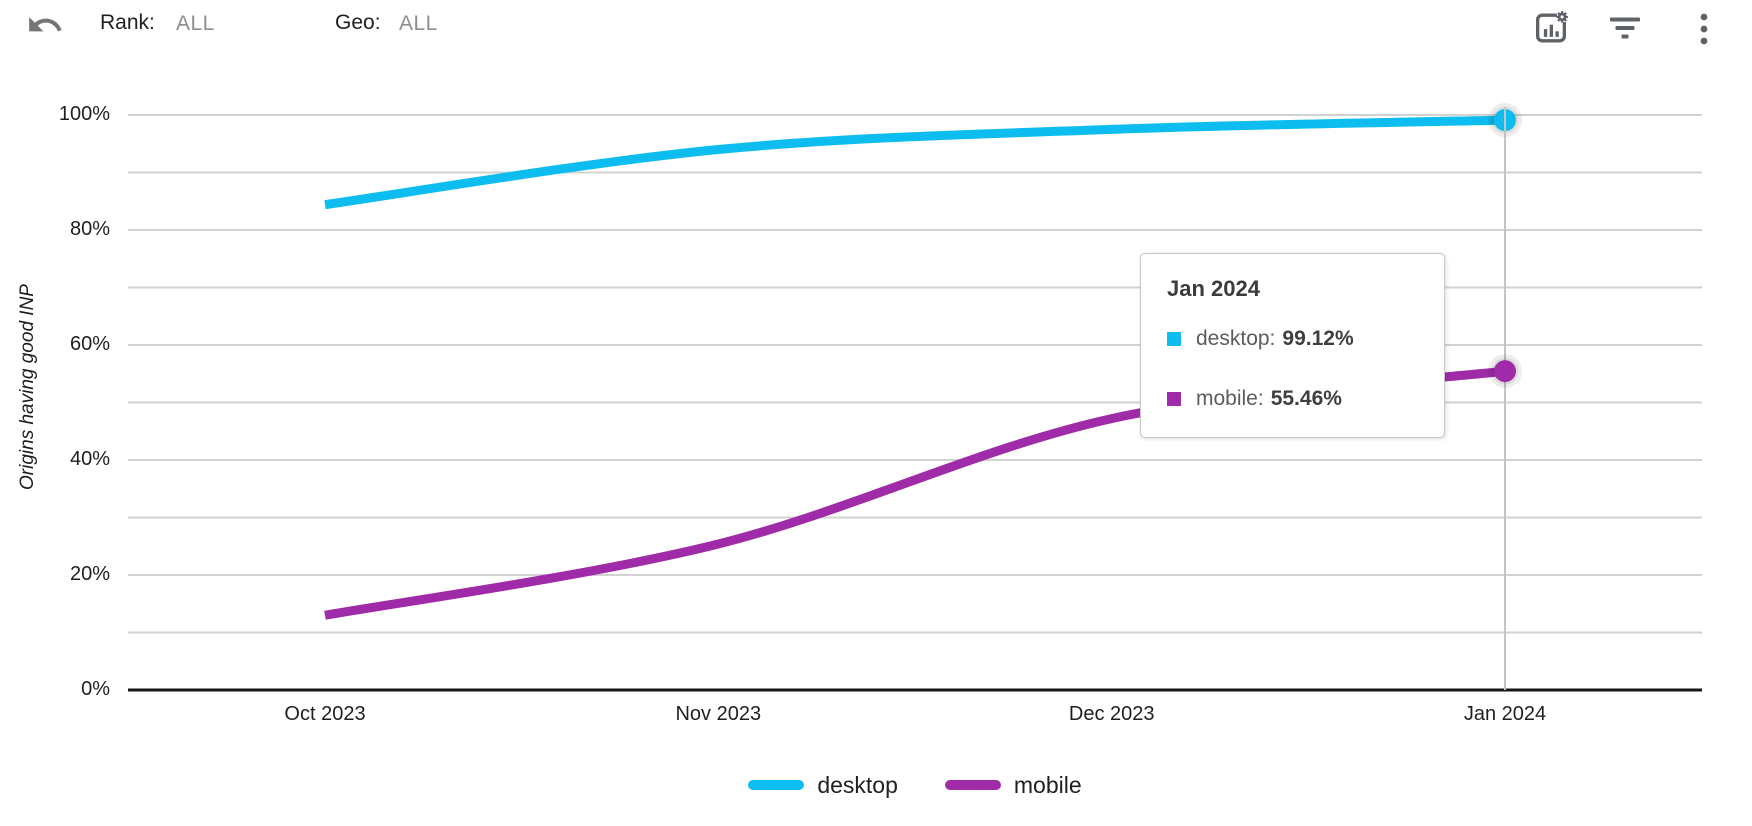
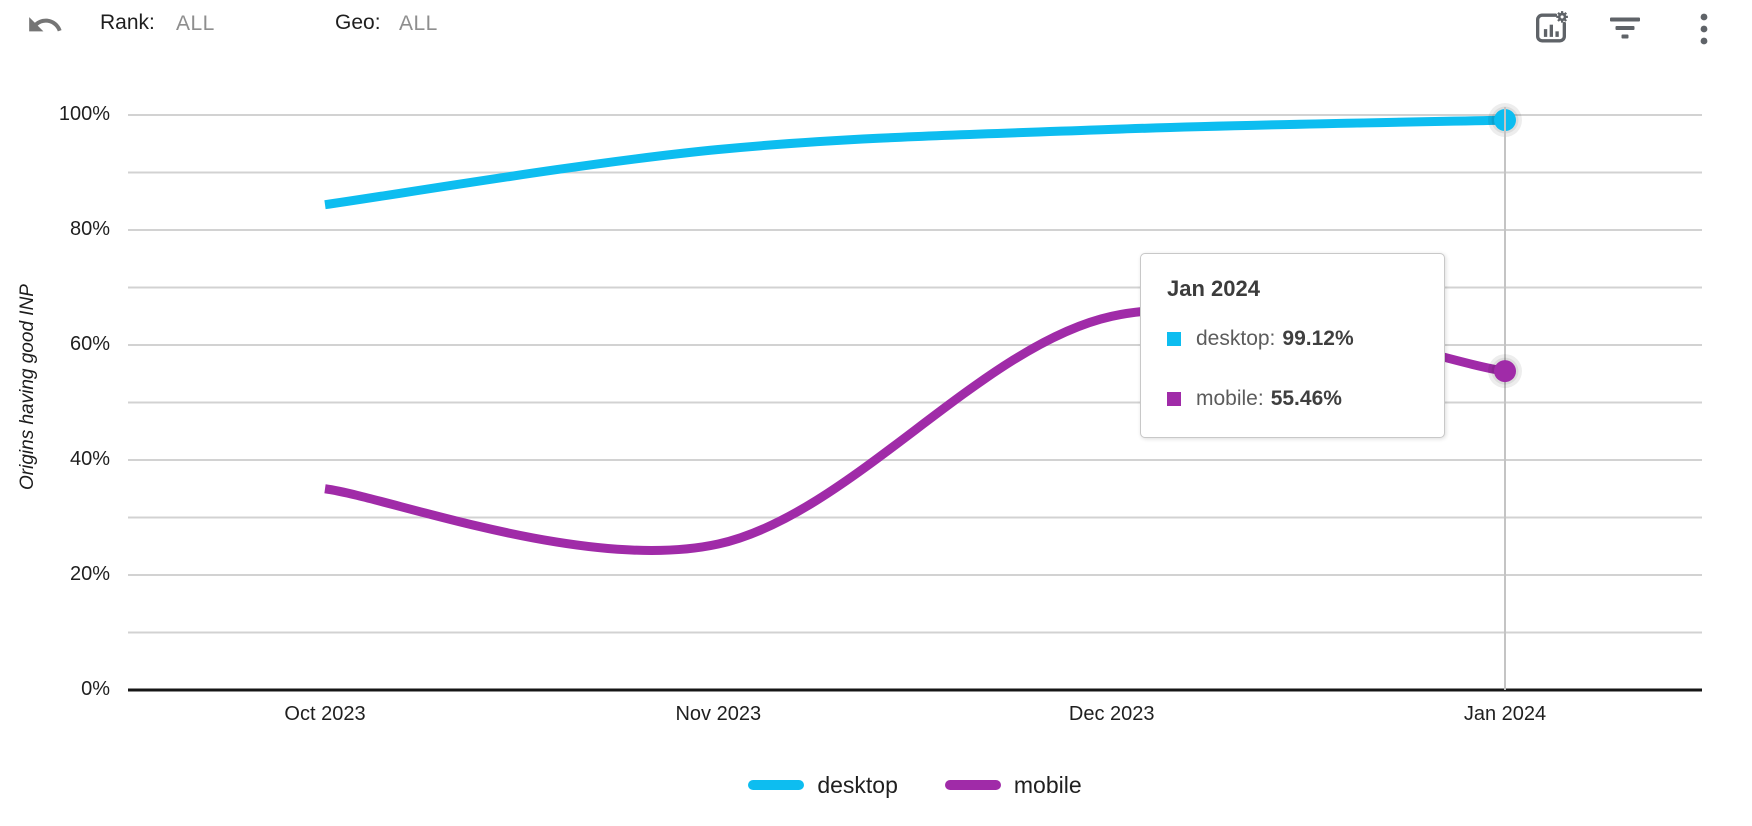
mobile/Oct 2023: 13% -> 35%
mobile/Dec 2023: 47% -> 65%
